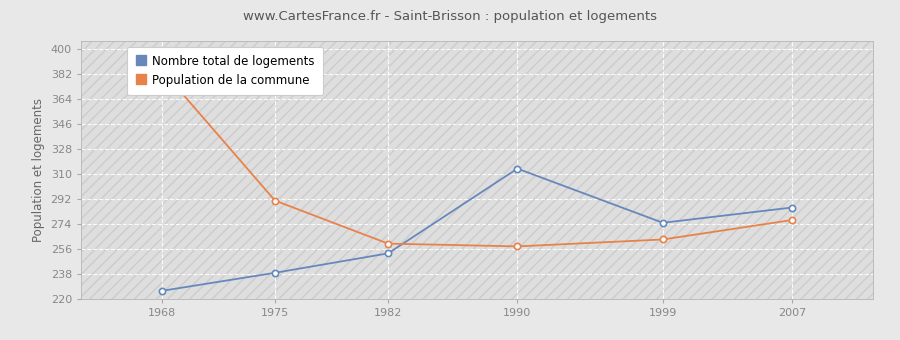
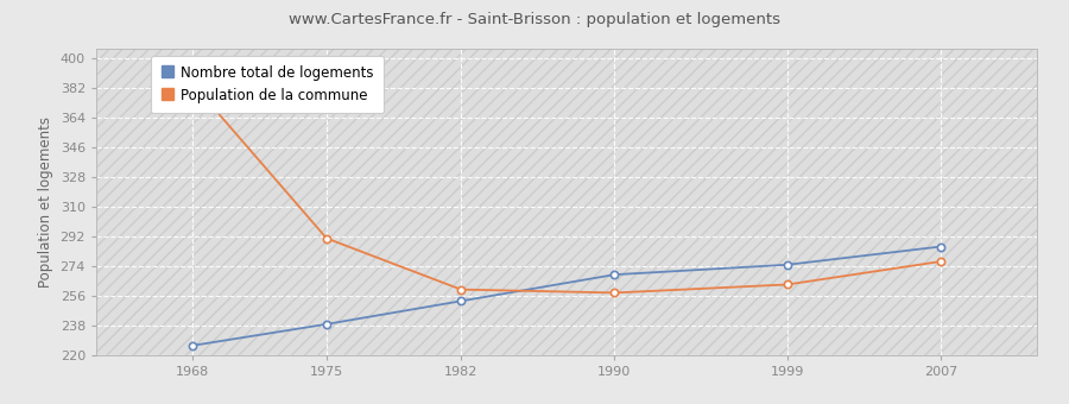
Nombre total de logements/1990: 314 -> 269
